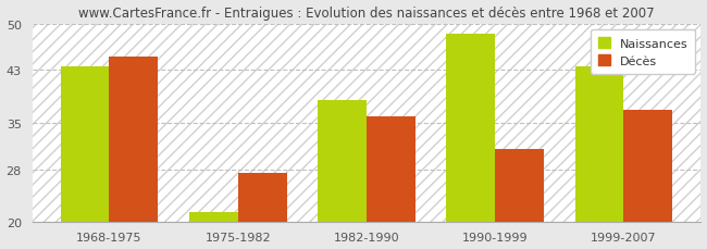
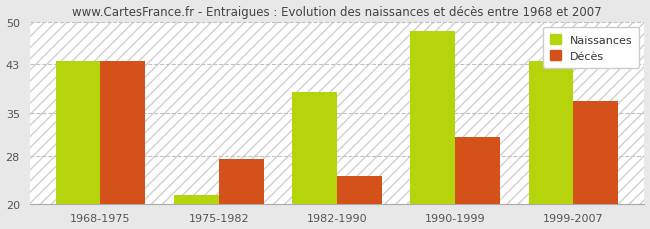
Décès/1968-1975: 45.0 -> 43.6
Décès/1982-1990: 36.0 -> 24.6
